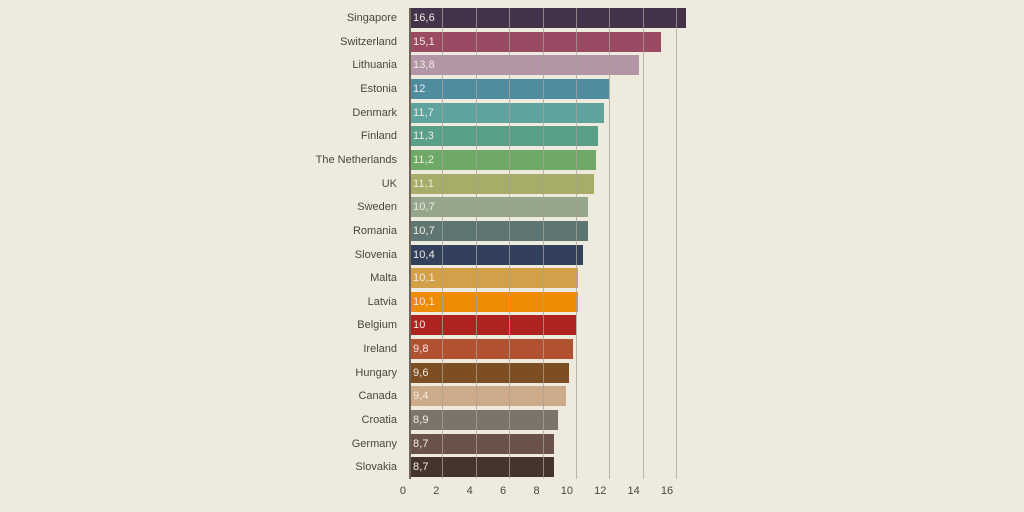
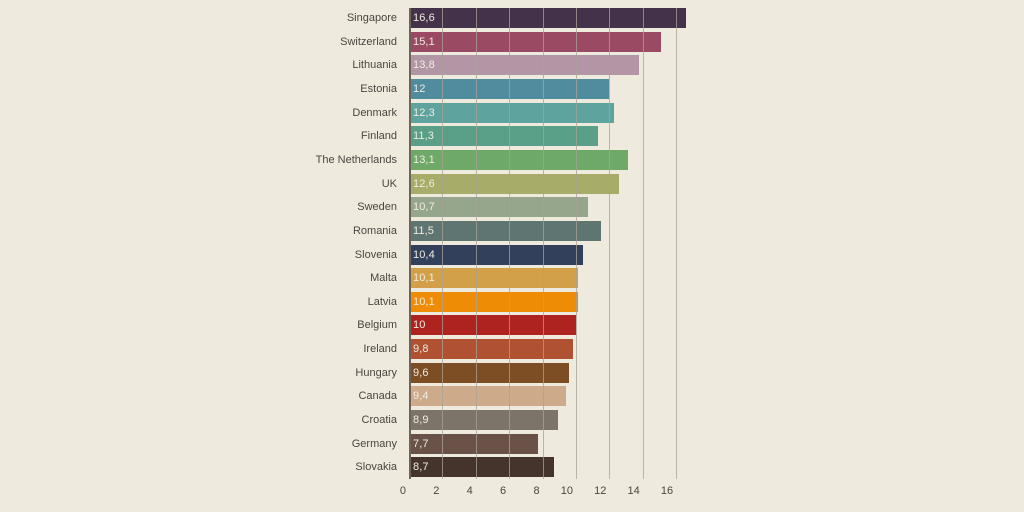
Denmark: 11,7 -> 12,3
The Netherlands: 11,2 -> 13,1
UK: 11,1 -> 12,6
Romania: 10,7 -> 11,5
Germany: 8,7 -> 7,7
